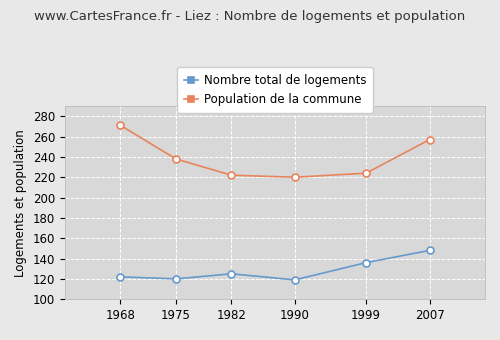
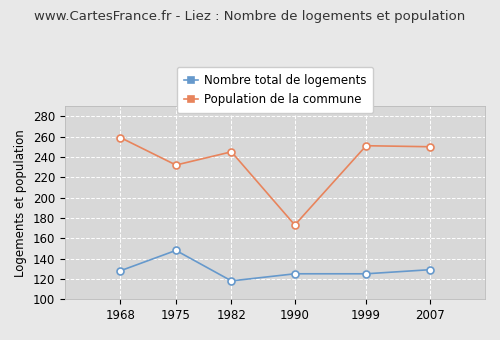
Nombre total de logements/1968: 122 -> 128
Population de la commune/1968: 271 -> 259
Nombre total de logements/1975: 120 -> 148
Population de la commune/1975: 238 -> 232
Nombre total de logements/1982: 125 -> 118
Population de la commune/1982: 222 -> 245
Nombre total de logements/1990: 119 -> 125
Population de la commune/1990: 220 -> 173
Nombre total de logements/1999: 136 -> 125
Population de la commune/1999: 224 -> 251
Nombre total de logements/2007: 148 -> 129
Population de la commune/2007: 257 -> 250
